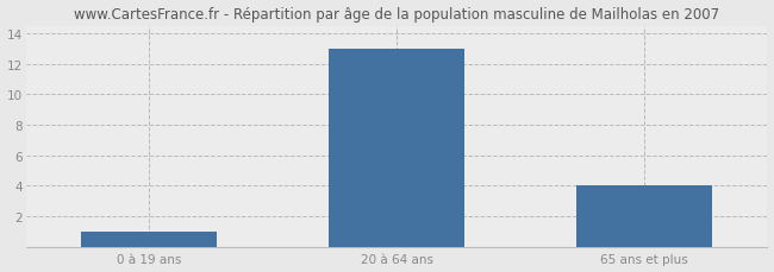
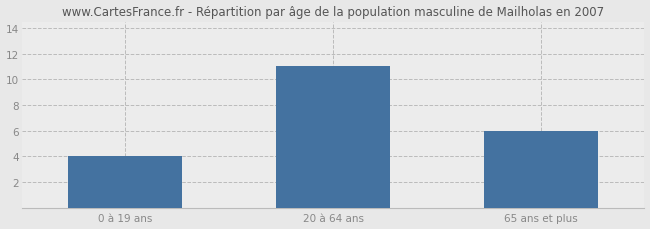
0 à 19 ans: 1 -> 4
20 à 64 ans: 13 -> 11
65 ans et plus: 4 -> 6
